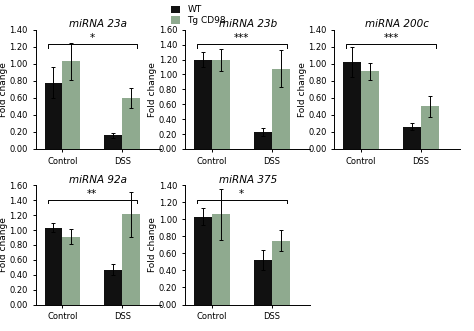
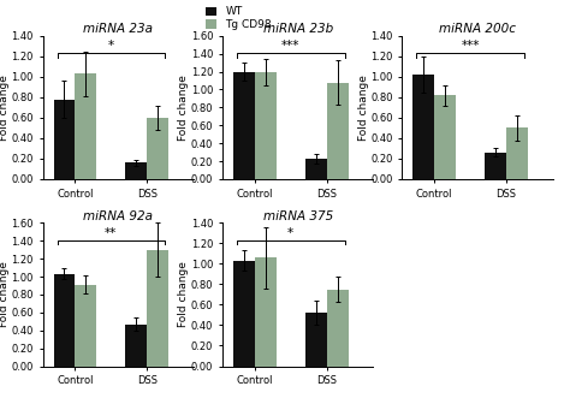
miRNA 200c/Tg CD98/Control: 0.91 -> 0.82
miRNA 92a/Tg CD98/DSS: 1.21 -> 1.30
